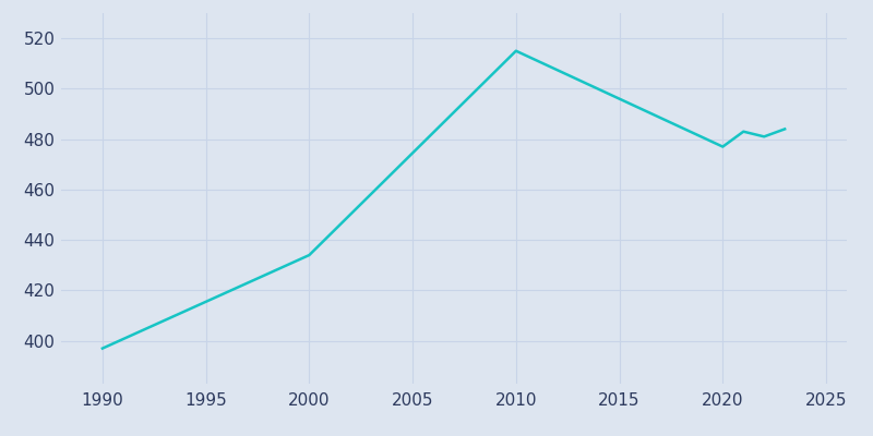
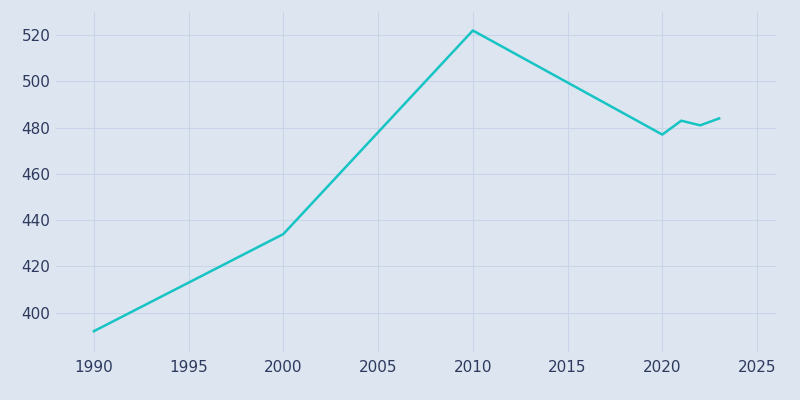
1990: 397 -> 392
2010: 515 -> 522
